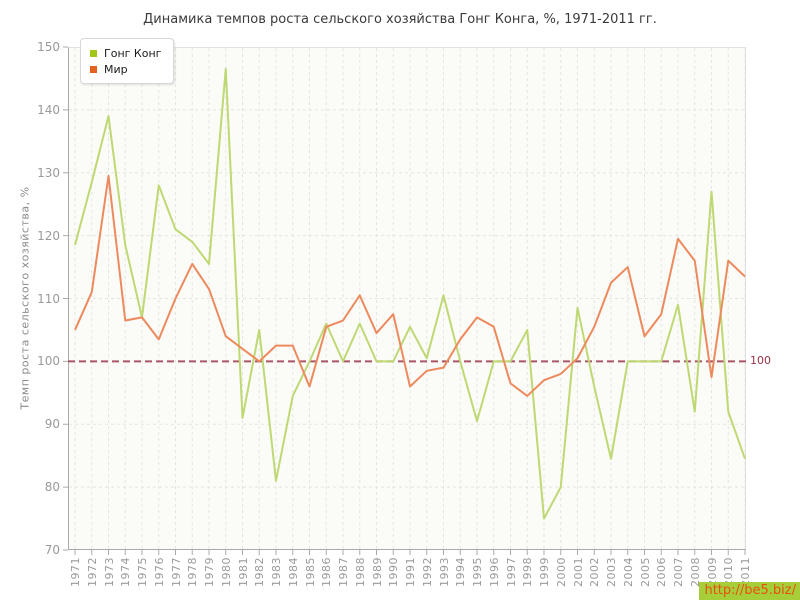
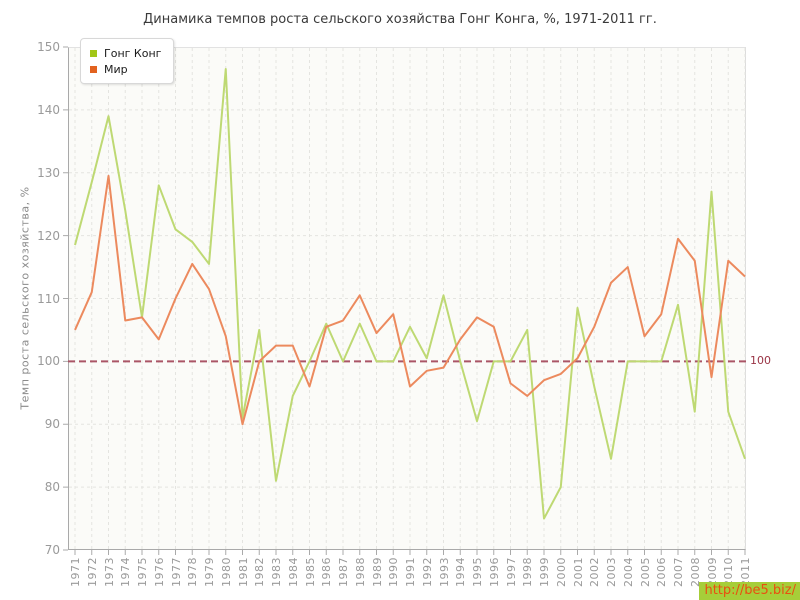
Гонг Конг/1974: 118 -> 124
Мир/1981: 102 -> 90
